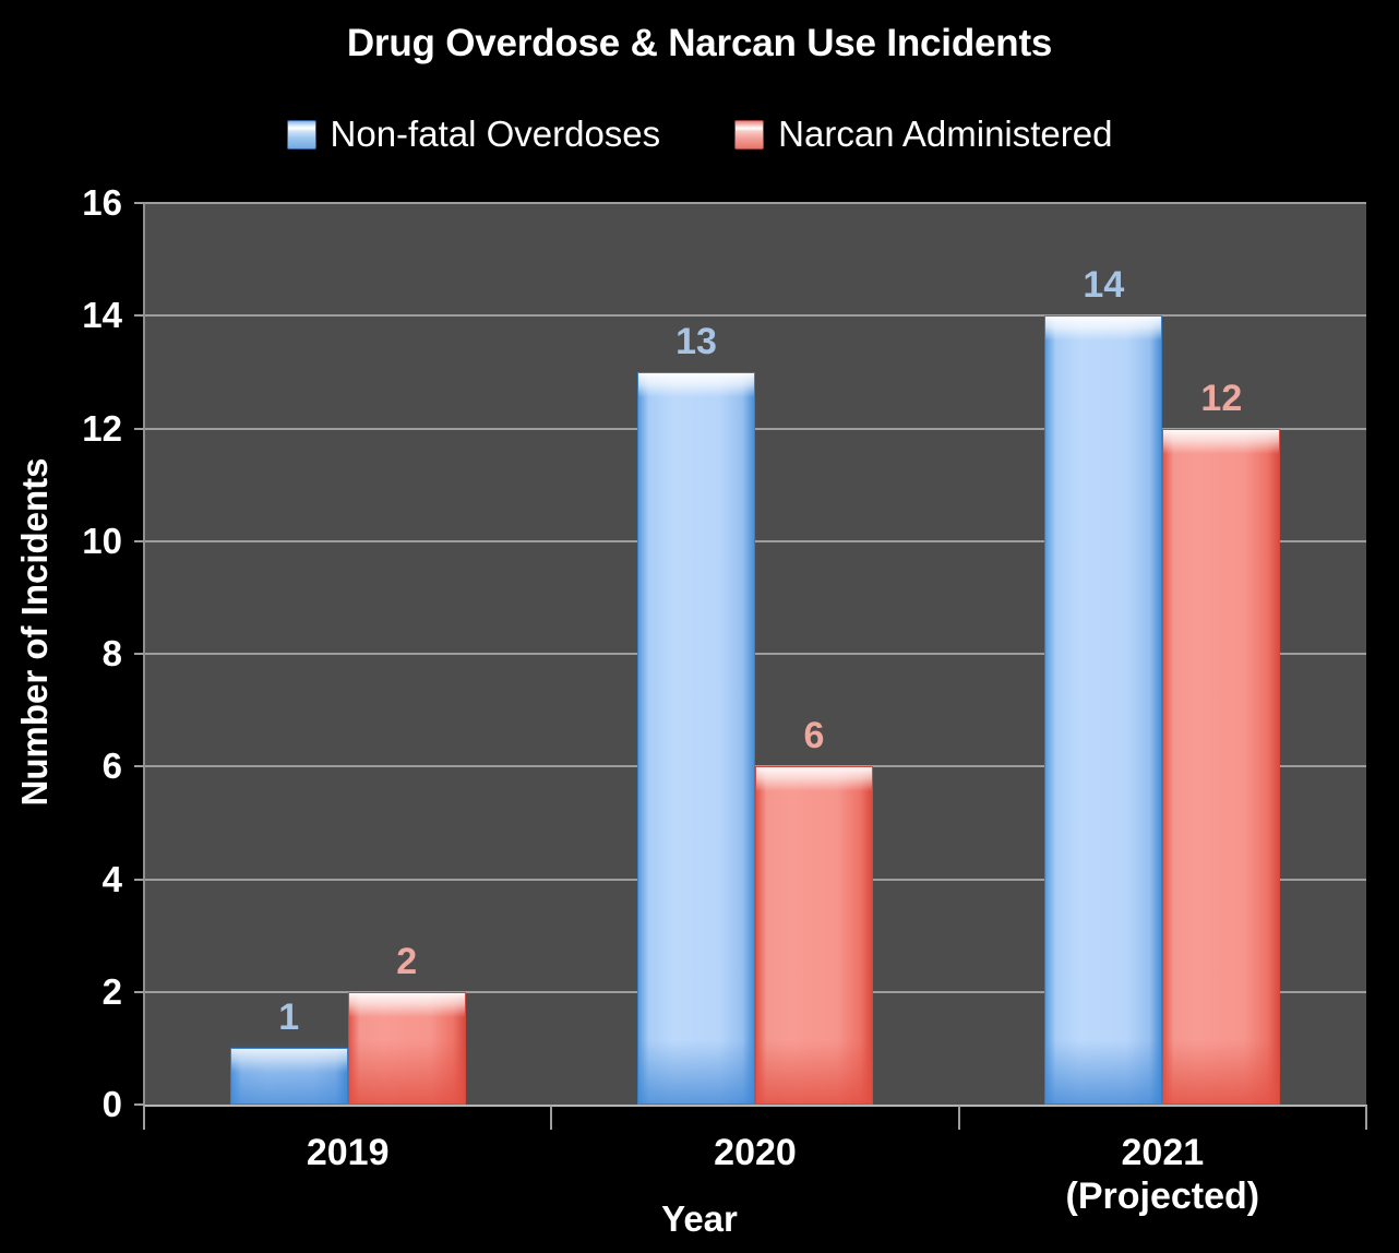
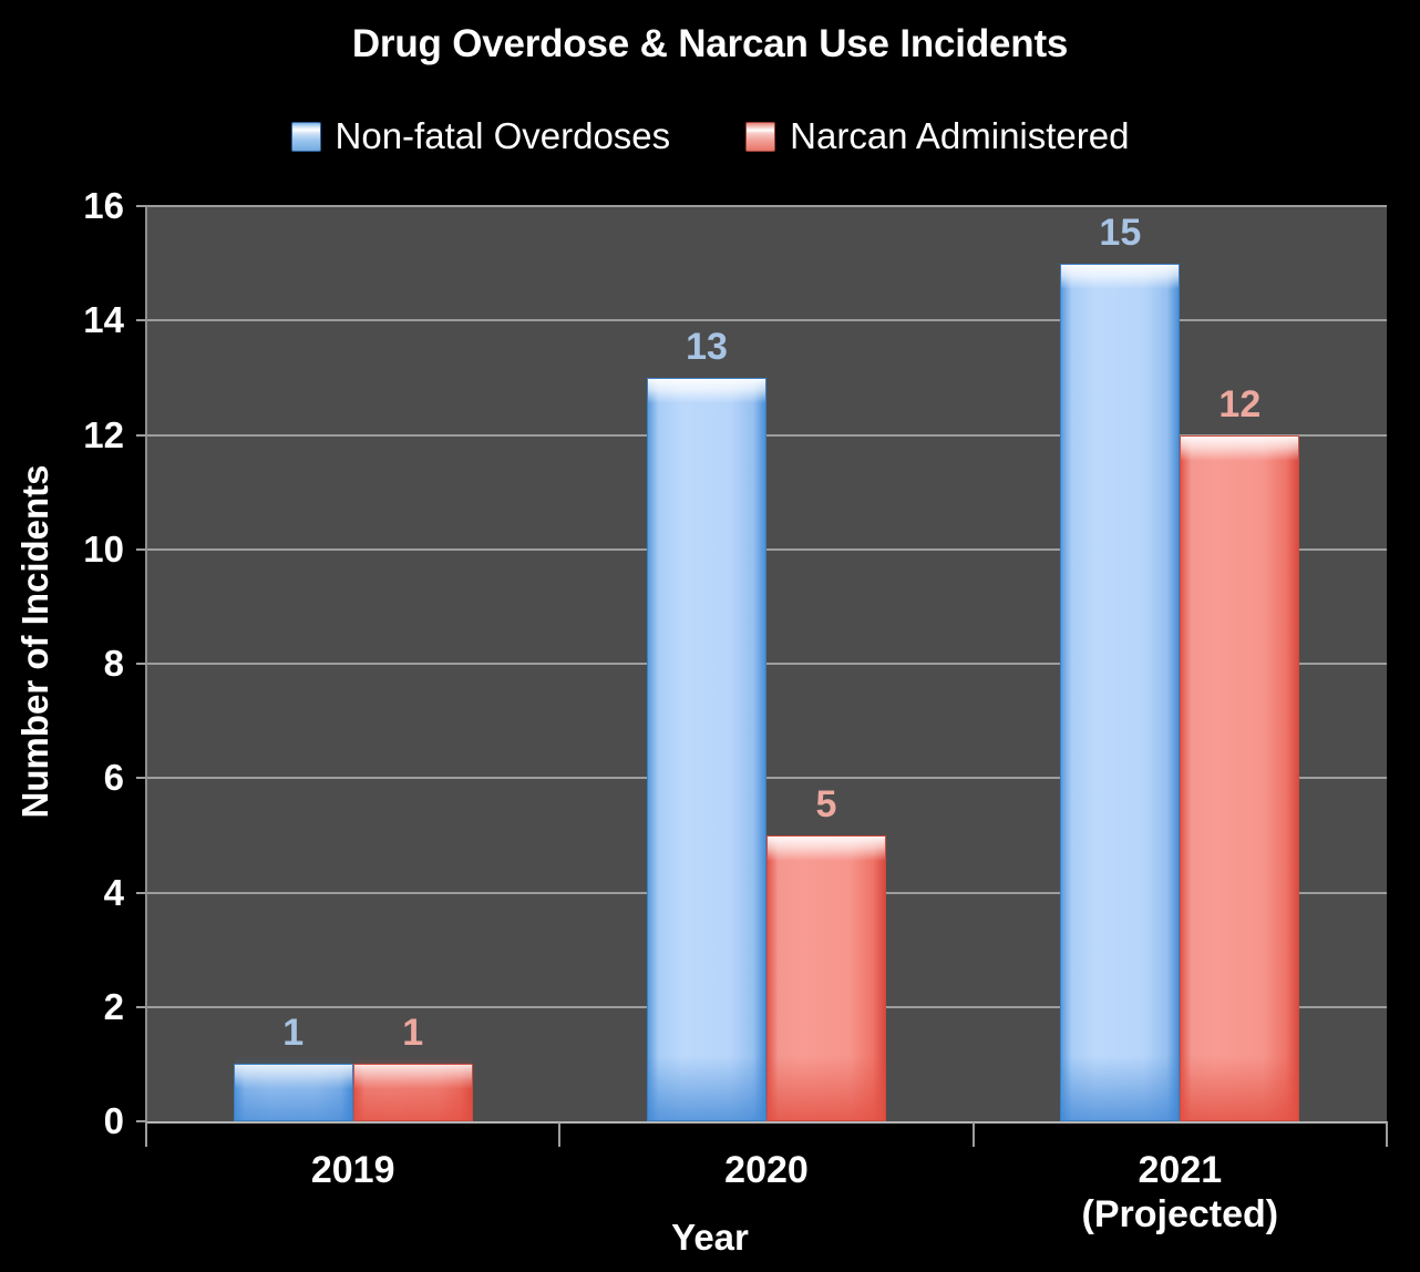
Narcan Administered/2019: 2 -> 1
Narcan Administered/2020: 6 -> 5
Non-fatal Overdoses/2021 (Projected): 14 -> 15
